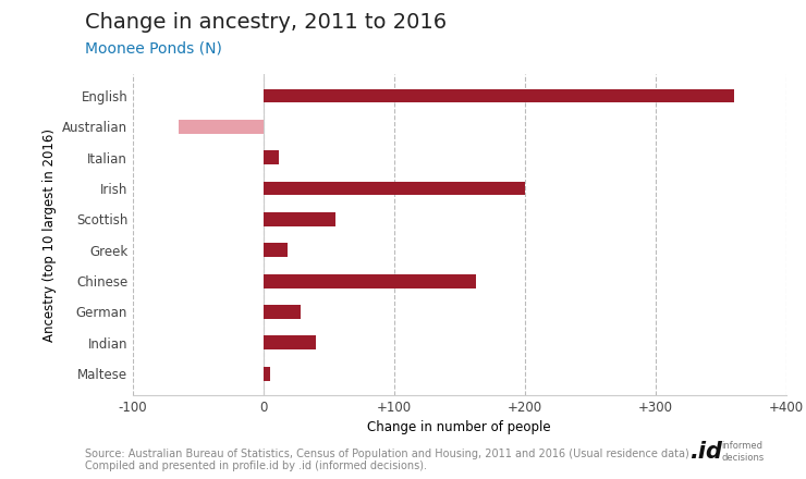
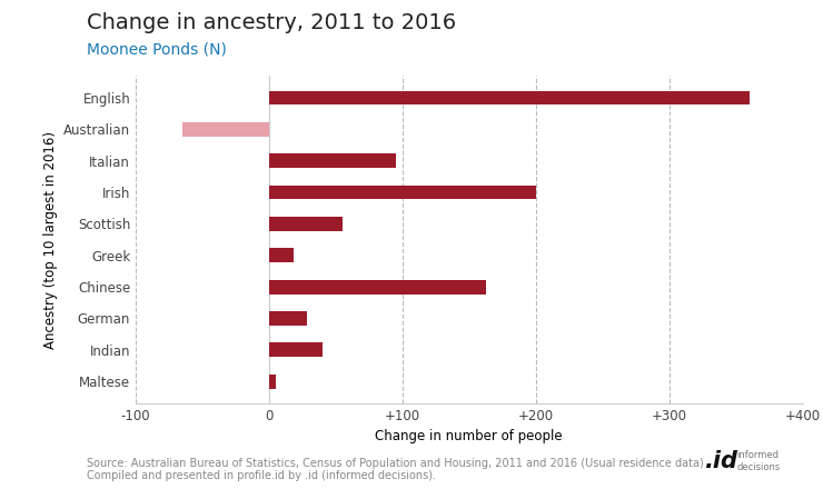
Italian: 12 -> 95
